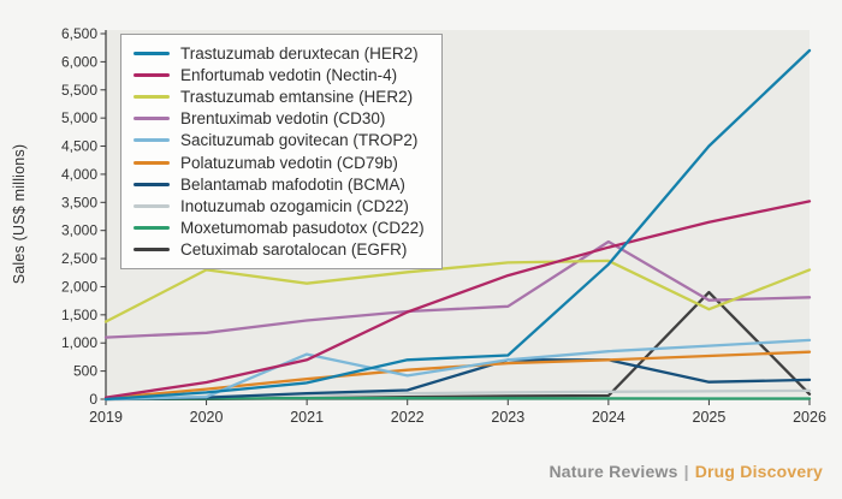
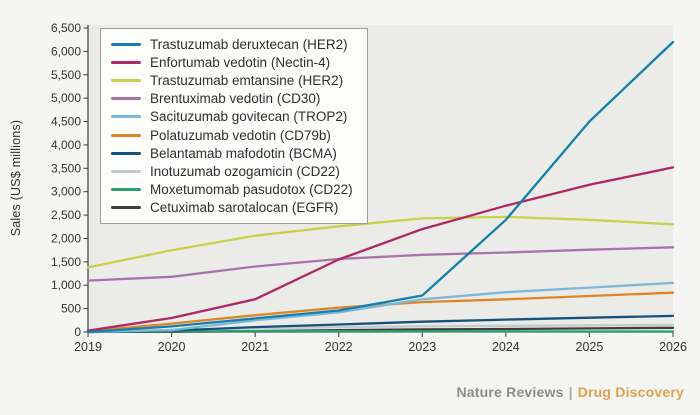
Trastuzumab emtansine (HER2)/2020: 2300 -> 1800
Sacituzumab govitecan (TROP2)/2021: 800 -> 200
Trastuzumab deruxtecan (HER2)/2022: 700 -> 500
Belantamab mafodotin (BCMA)/2023: 700 -> 200
Brentuximab vedotin (CD30)/2024: 2800 -> 1700
Belantamab mafodotin (BCMA)/2024: 700 -> 300
Trastuzumab emtansine (HER2)/2025: 1600 -> 2400
Cetuximab sarotalocan (EGFR)/2025: 1900 -> 100
